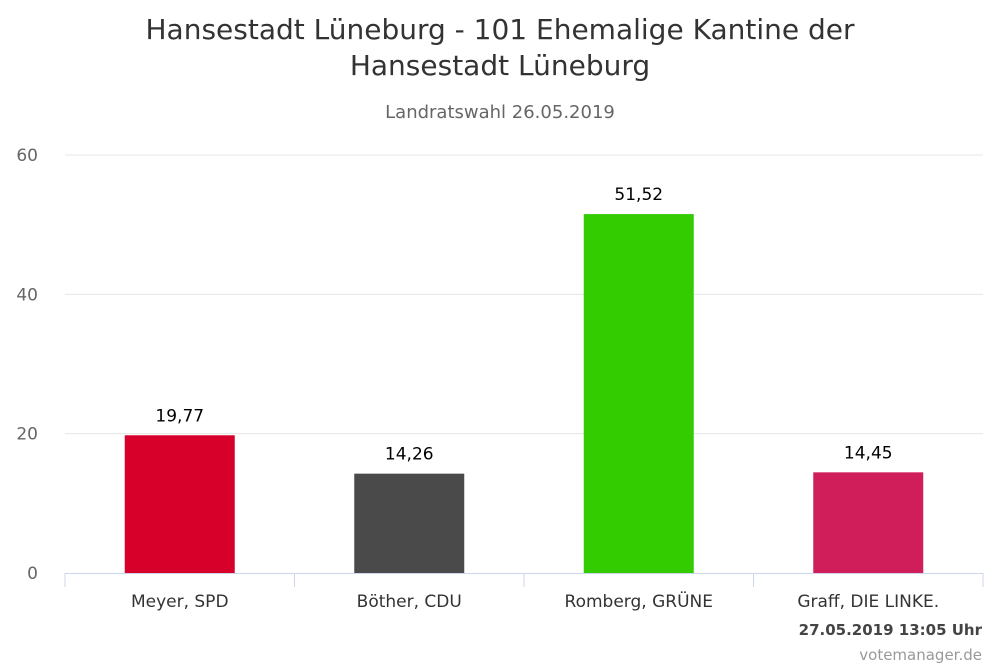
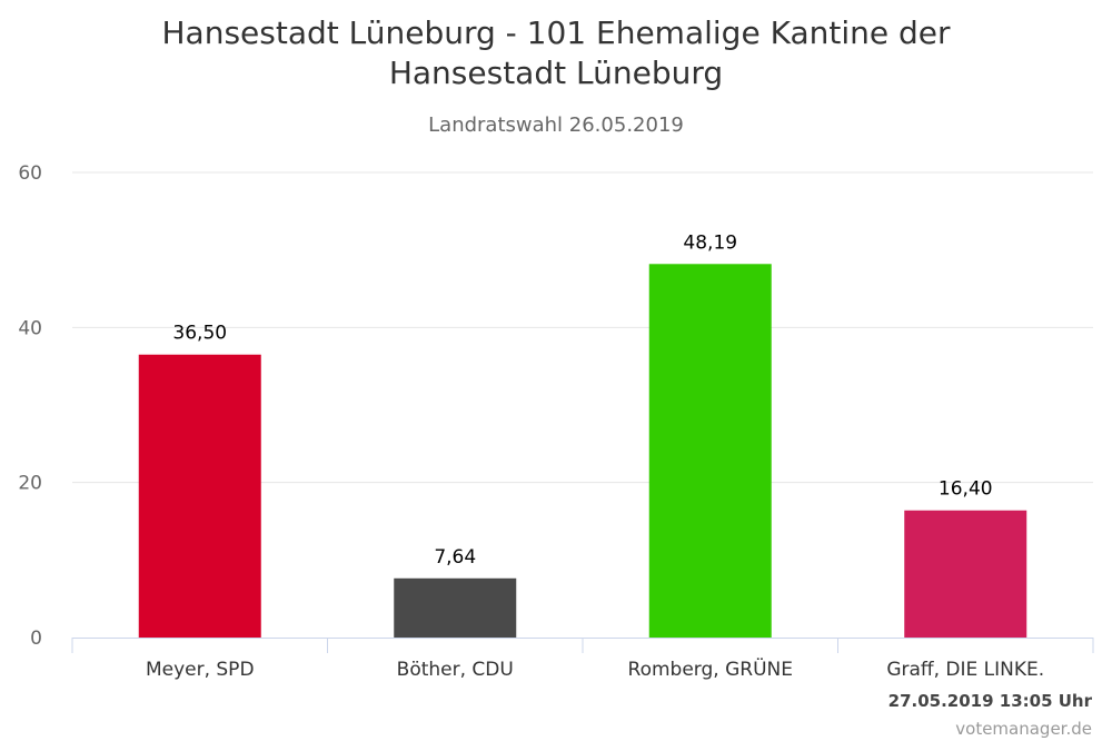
Meyer, SPD: 19,77 -> 36,50
Böther, CDU: 14,26 -> 7,64
Romberg, GRÜNE: 51,52 -> 48,19
Graff, DIE LINKE.: 14,45 -> 16,40
